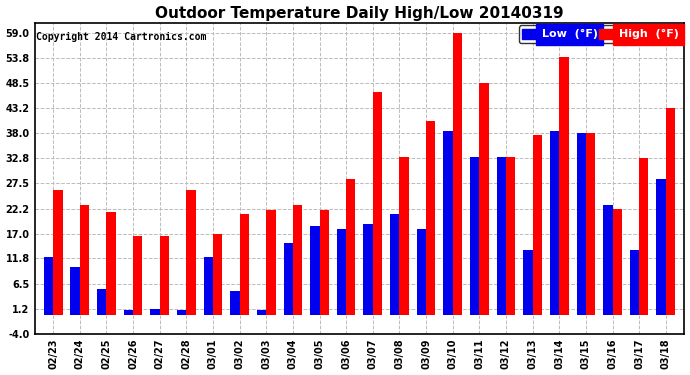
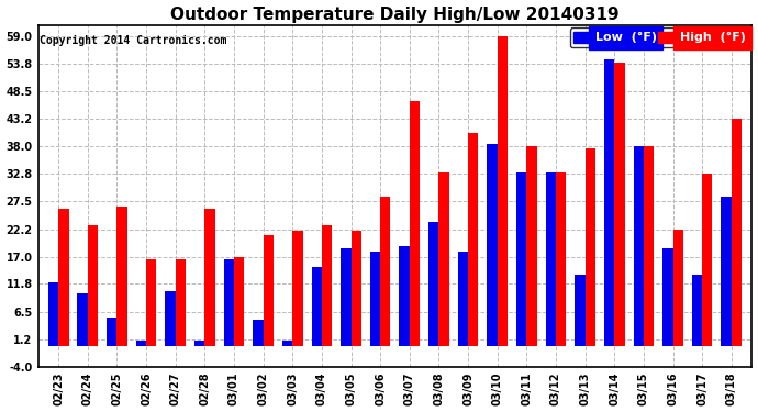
High (°F)/02/25: 21.5 -> 26.5
Low (°F)/02/27: 1.2 -> 10.5
Low (°F)/03/01: 12.0 -> 16.5
Low (°F)/03/08: 21.0 -> 23.5
High (°F)/03/11: 48.5 -> 38.0
Low (°F)/03/14: 38.5 -> 54.5
Low (°F)/03/16: 23.0 -> 18.5
